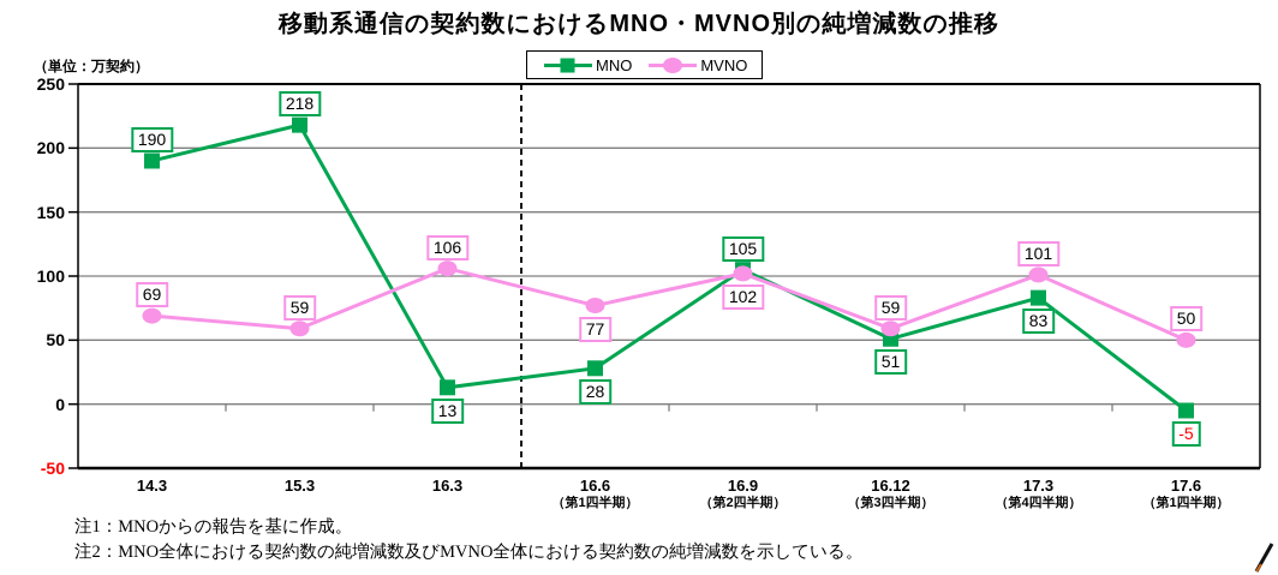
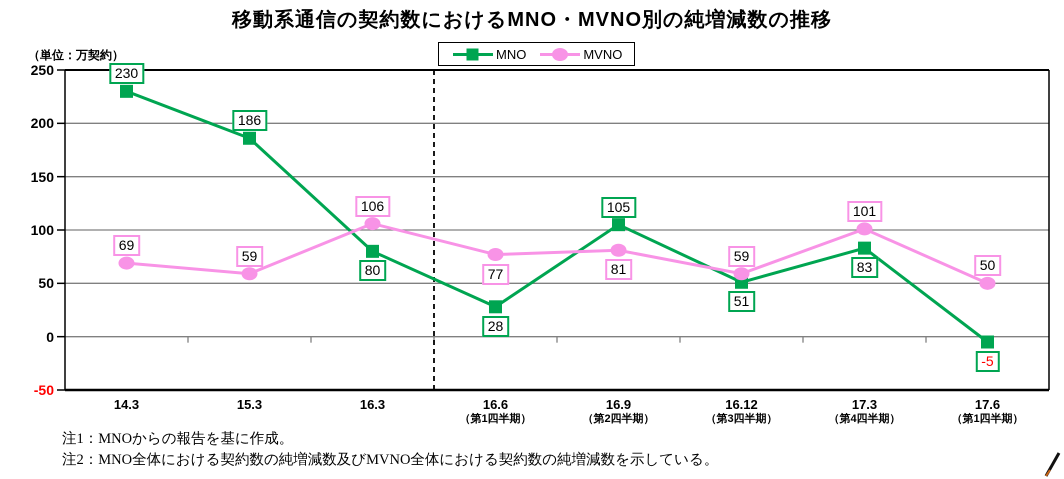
MNO/14.3: 190 -> 230
MNO/15.3: 218 -> 186
MNO/16.3: 13 -> 80
MVNO/16.9: 102 -> 81
